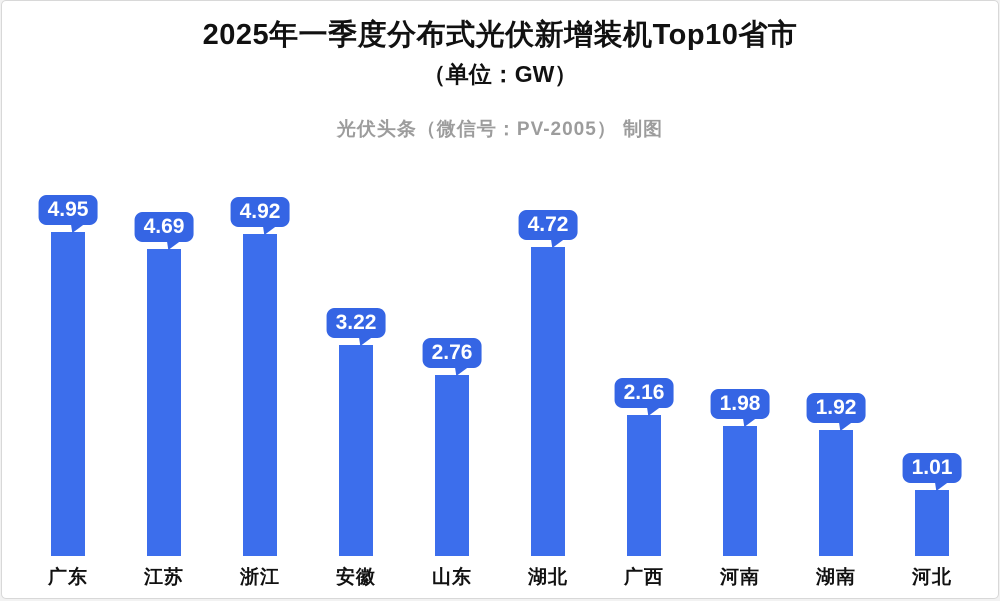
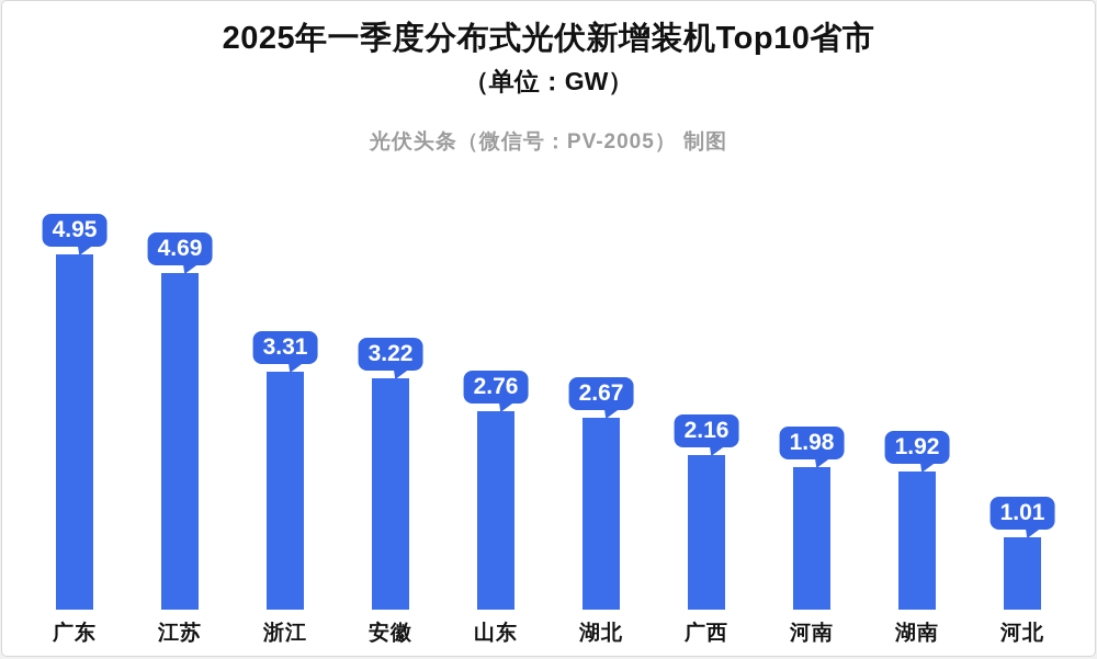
浙江: 4.92 -> 3.31
湖北: 4.72 -> 2.67
